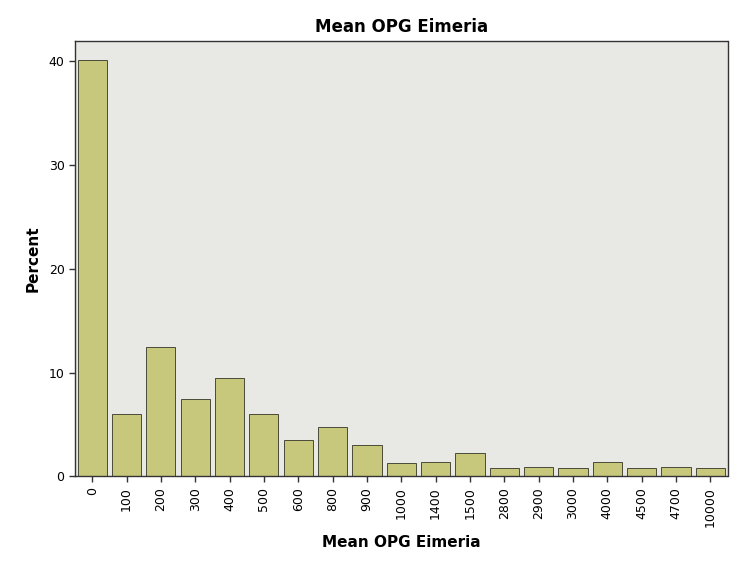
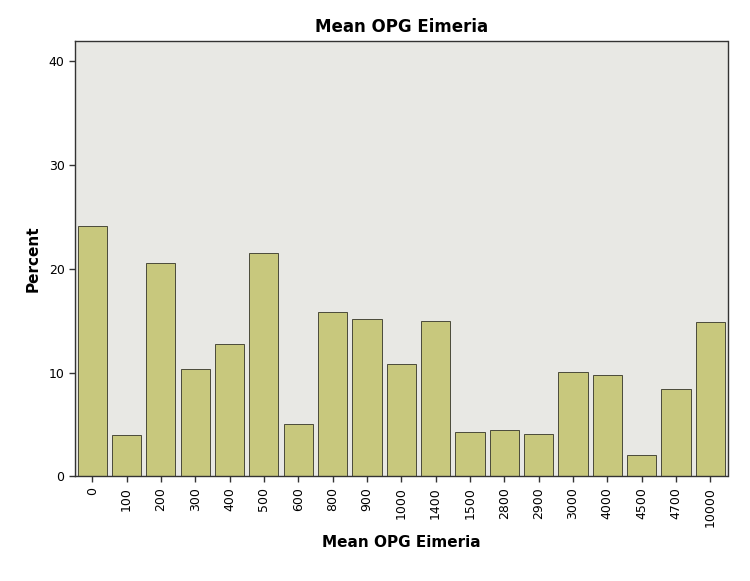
0: 40.1 -> 24.1
100: 6.0 -> 4.0
200: 12.5 -> 20.6
300: 7.5 -> 10.4
400: 9.5 -> 12.8
500: 6.0 -> 21.5
600: 3.5 -> 5.1
800: 4.8 -> 15.8
900: 3.0 -> 15.2
1000: 1.3 -> 10.8
1400: 1.4 -> 15.0
1500: 2.3 -> 4.3
2800: 0.8 -> 4.5
2900: 0.9 -> 4.1
3000: 0.8 -> 10.1
4000: 1.4 -> 9.8
4500: 0.8 -> 2.1
4700: 0.9 -> 8.4
10000: 0.8 -> 14.9
